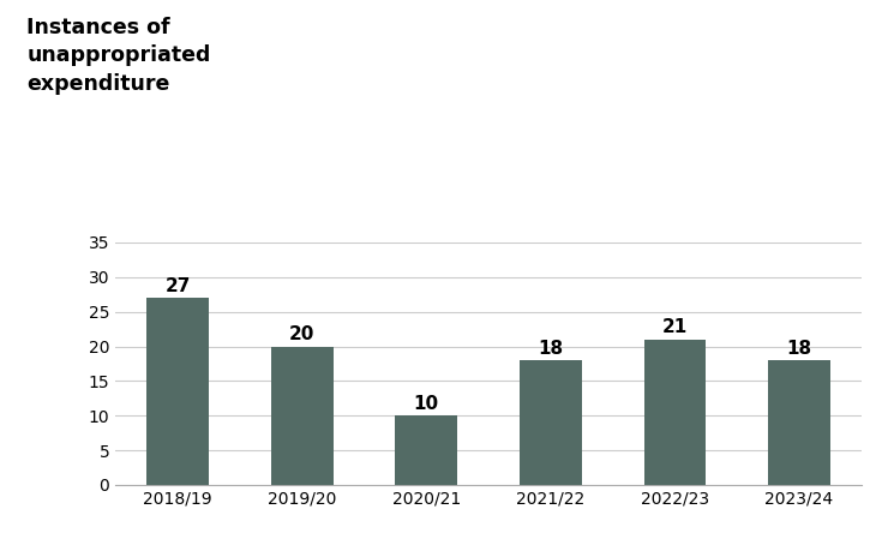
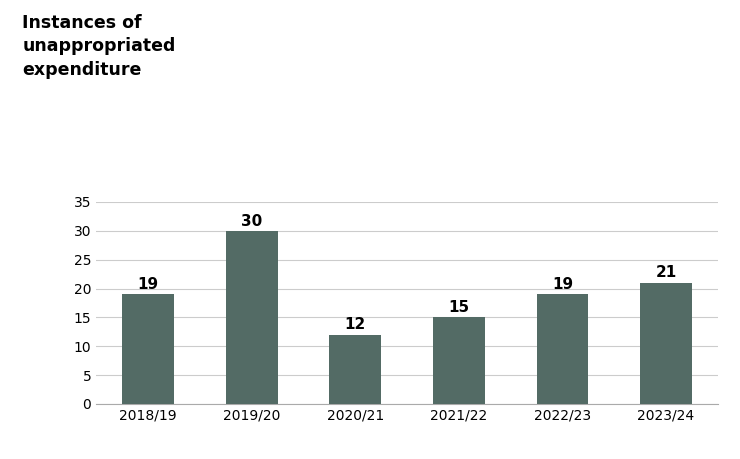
2018/19: 27 -> 19
2019/20: 20 -> 30
2020/21: 10 -> 12
2021/22: 18 -> 15
2022/23: 21 -> 19
2023/24: 18 -> 21
